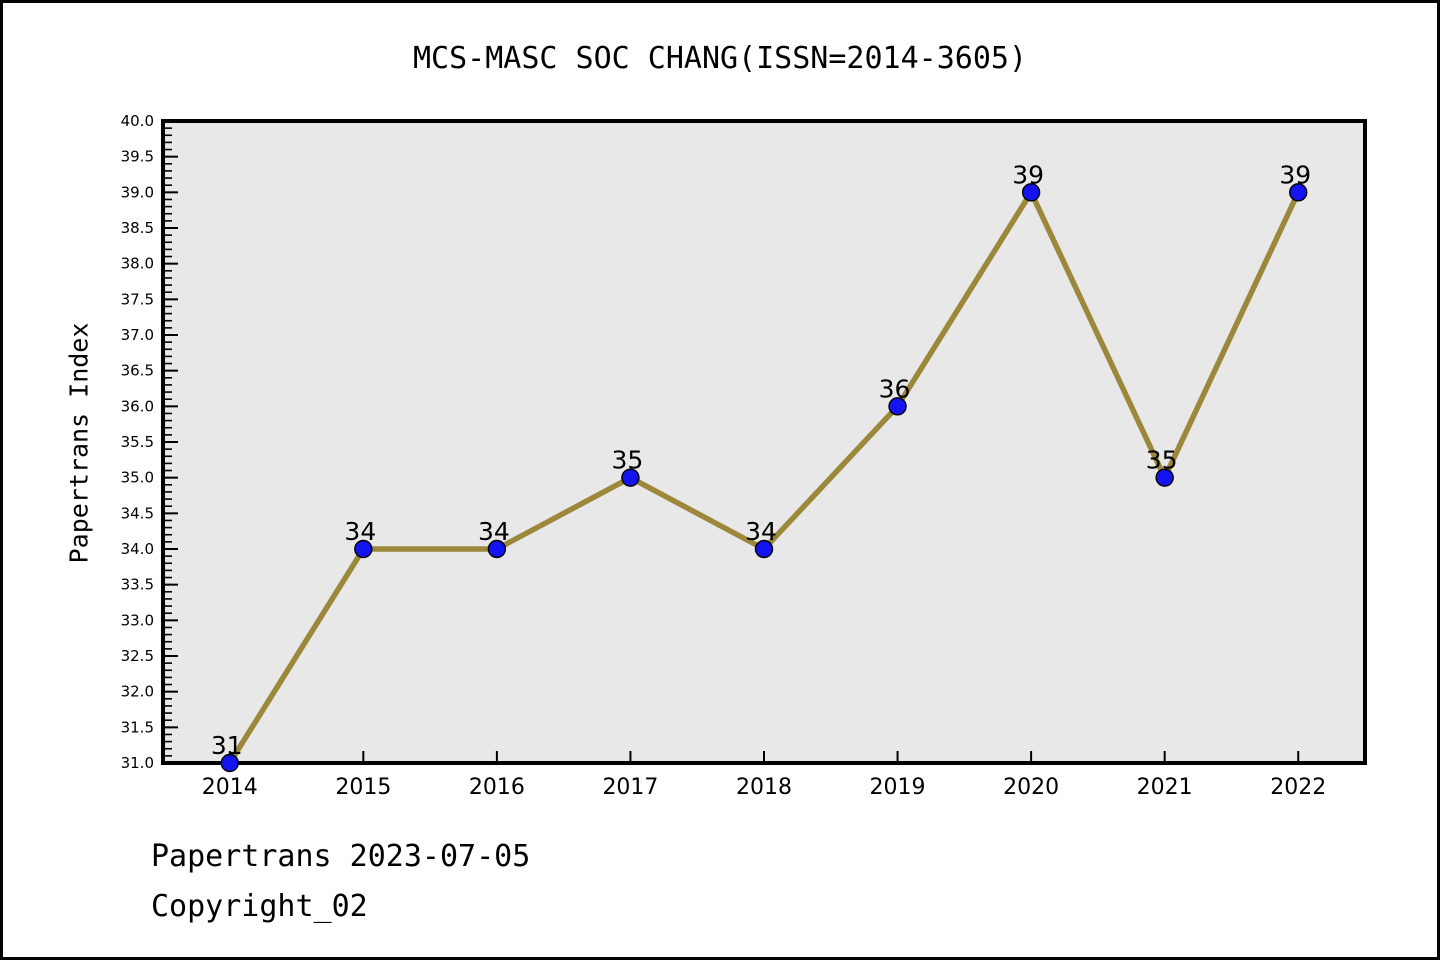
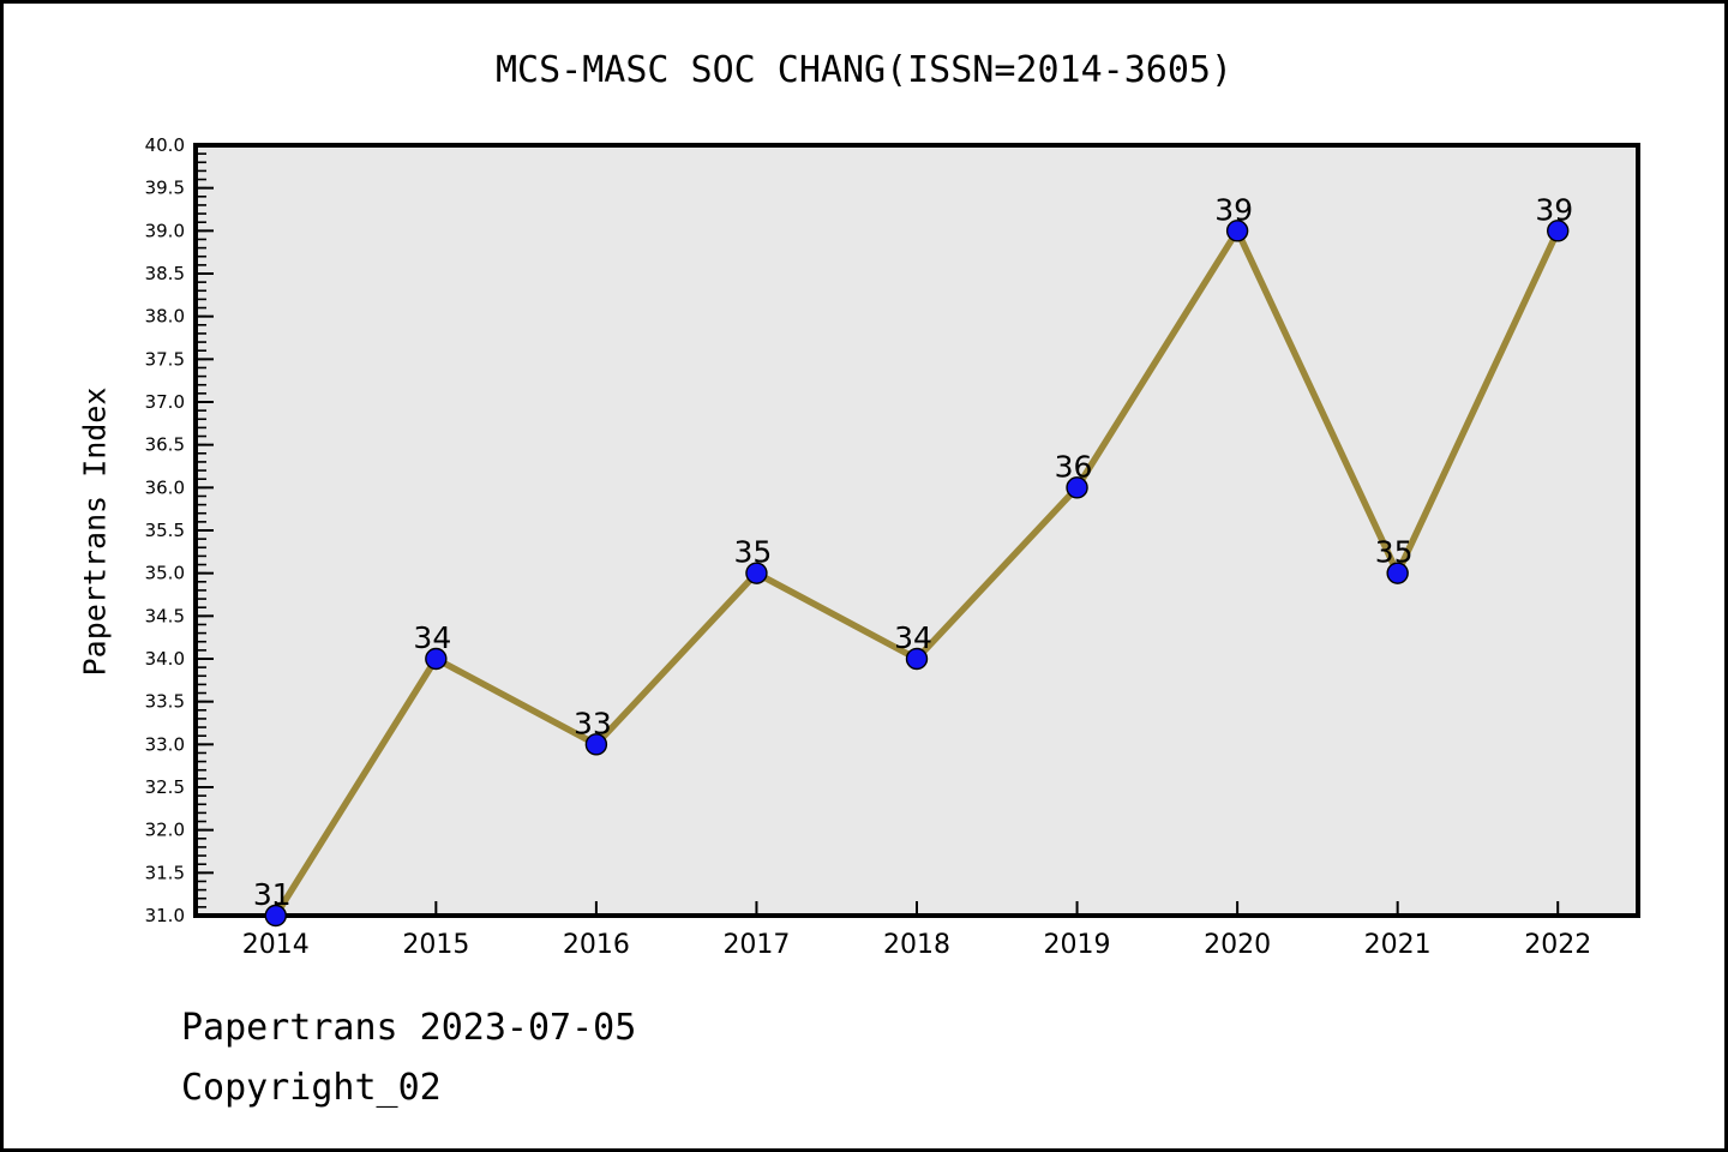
2016: 34 -> 33
